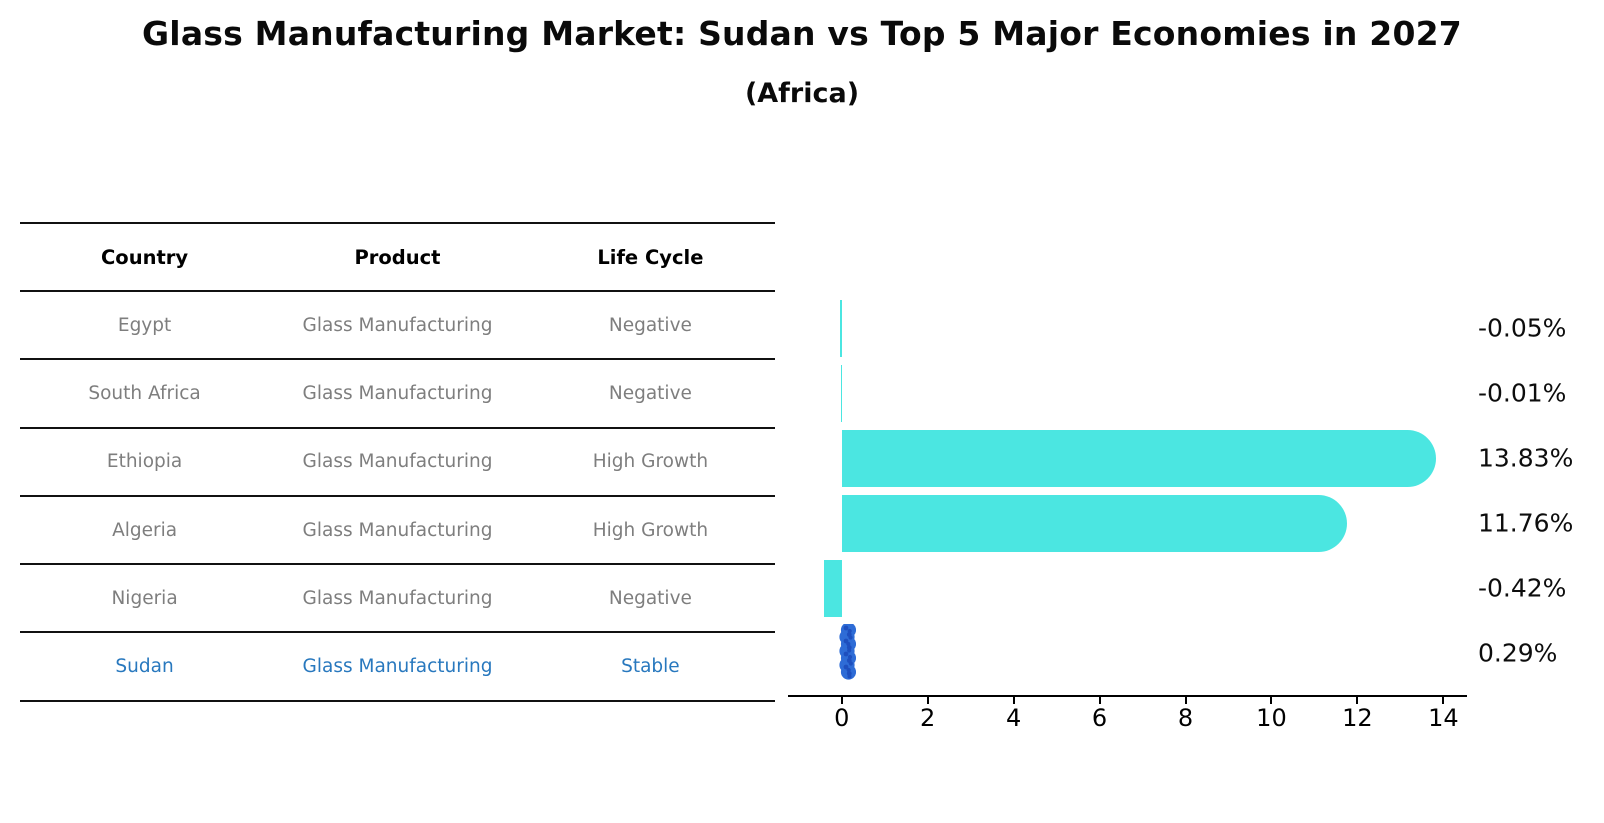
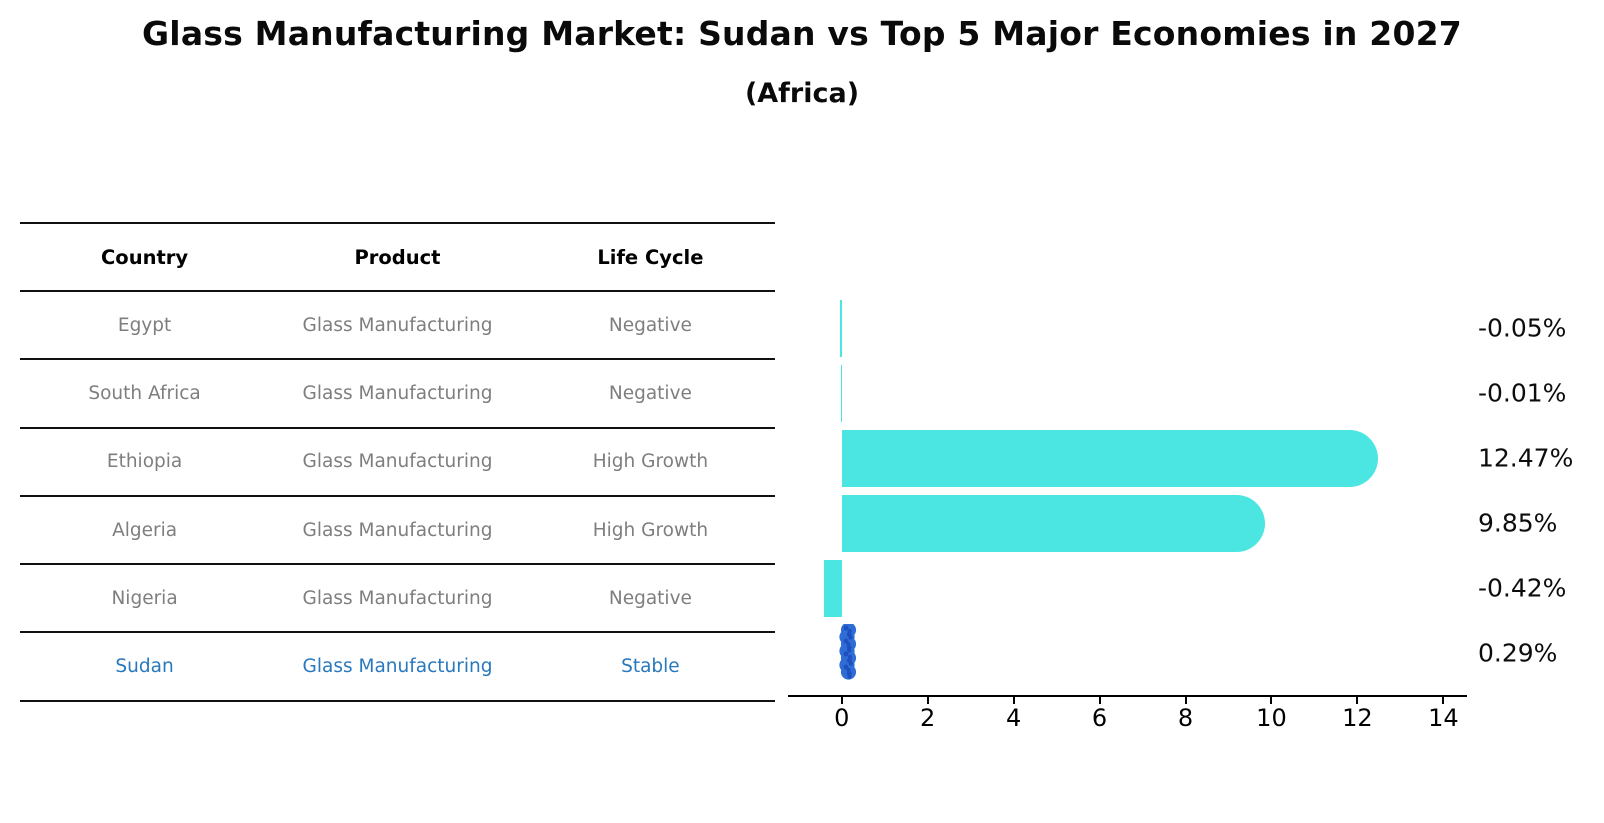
Ethiopia: 13.83% -> 12.47%
Algeria: 11.76% -> 9.85%
